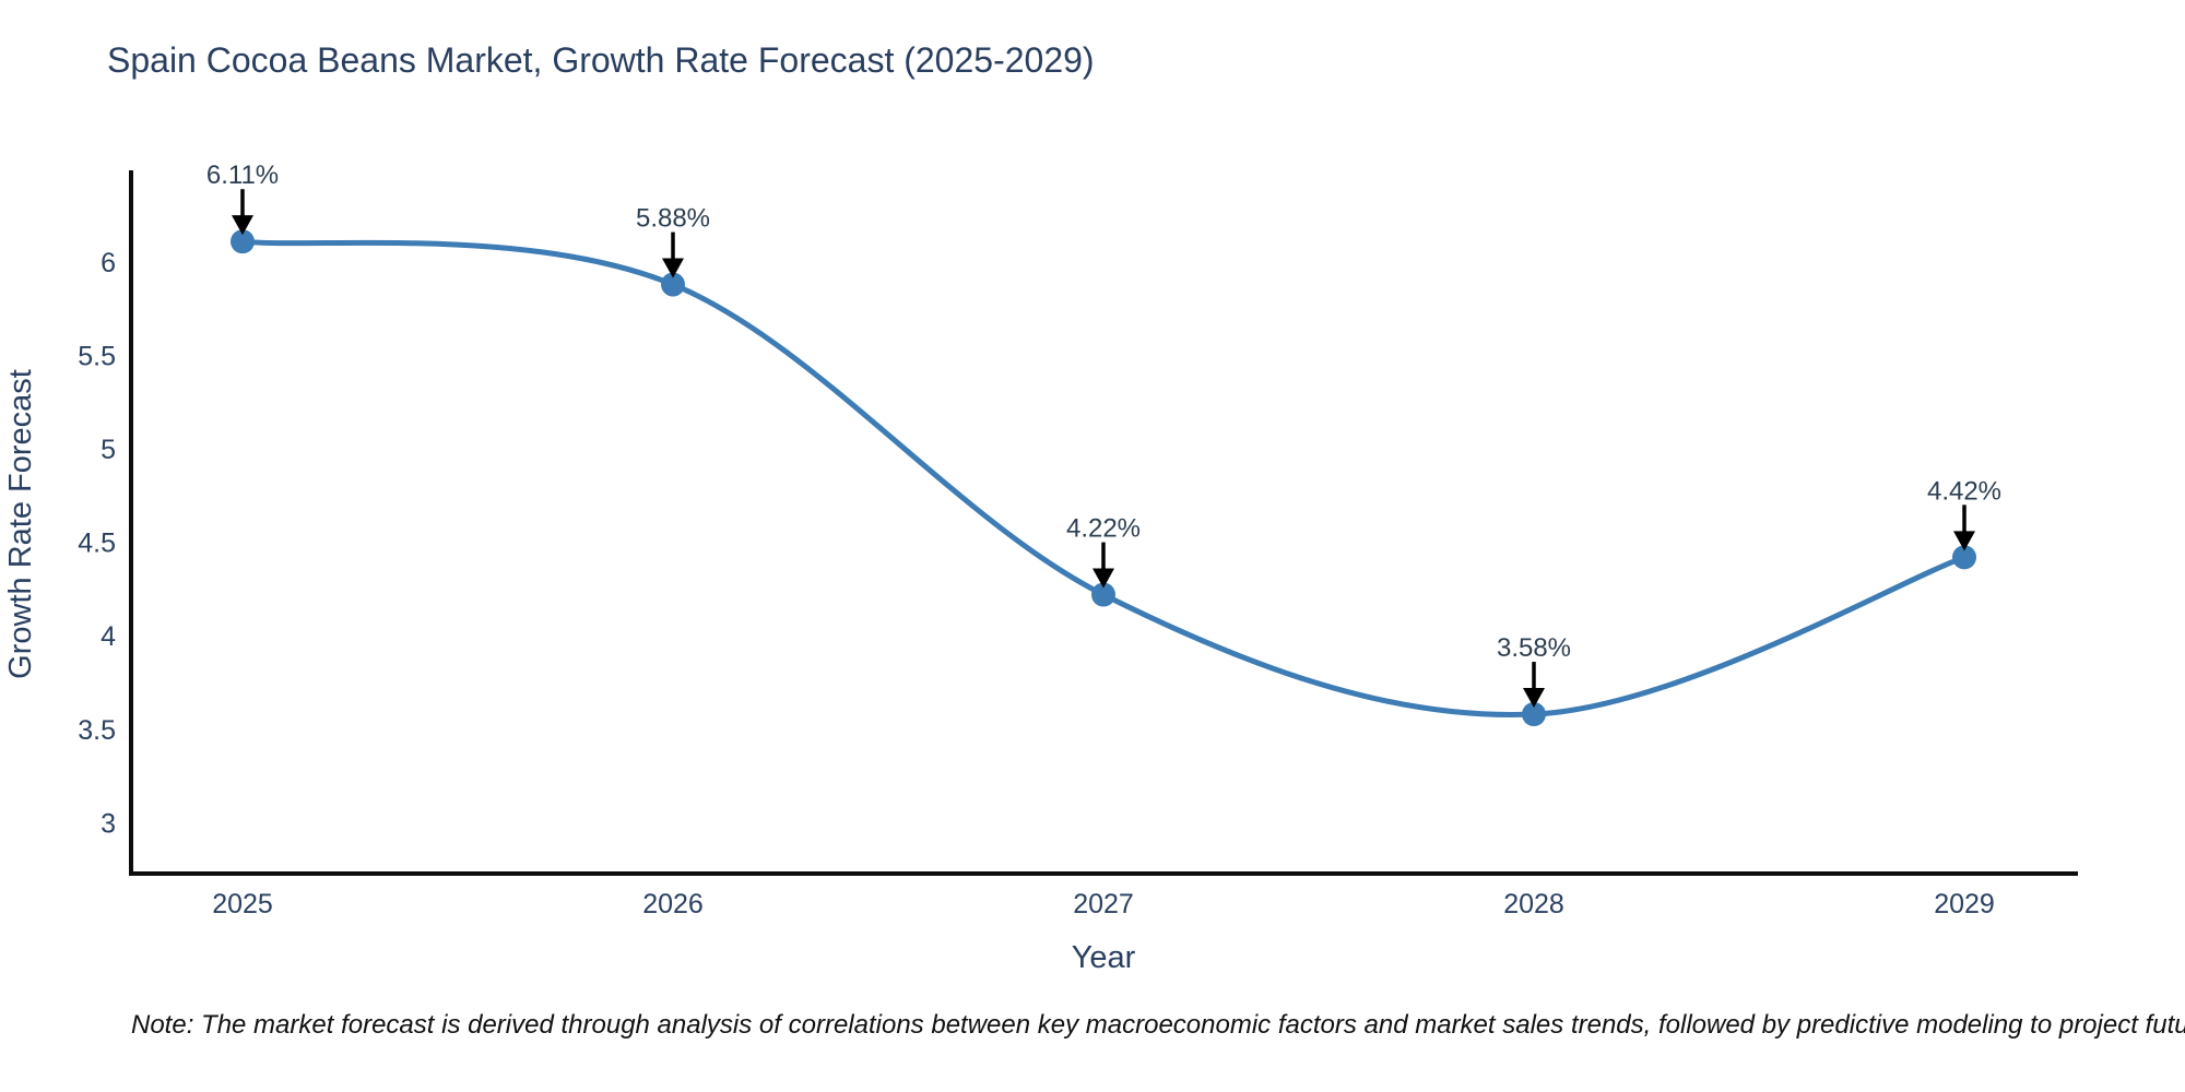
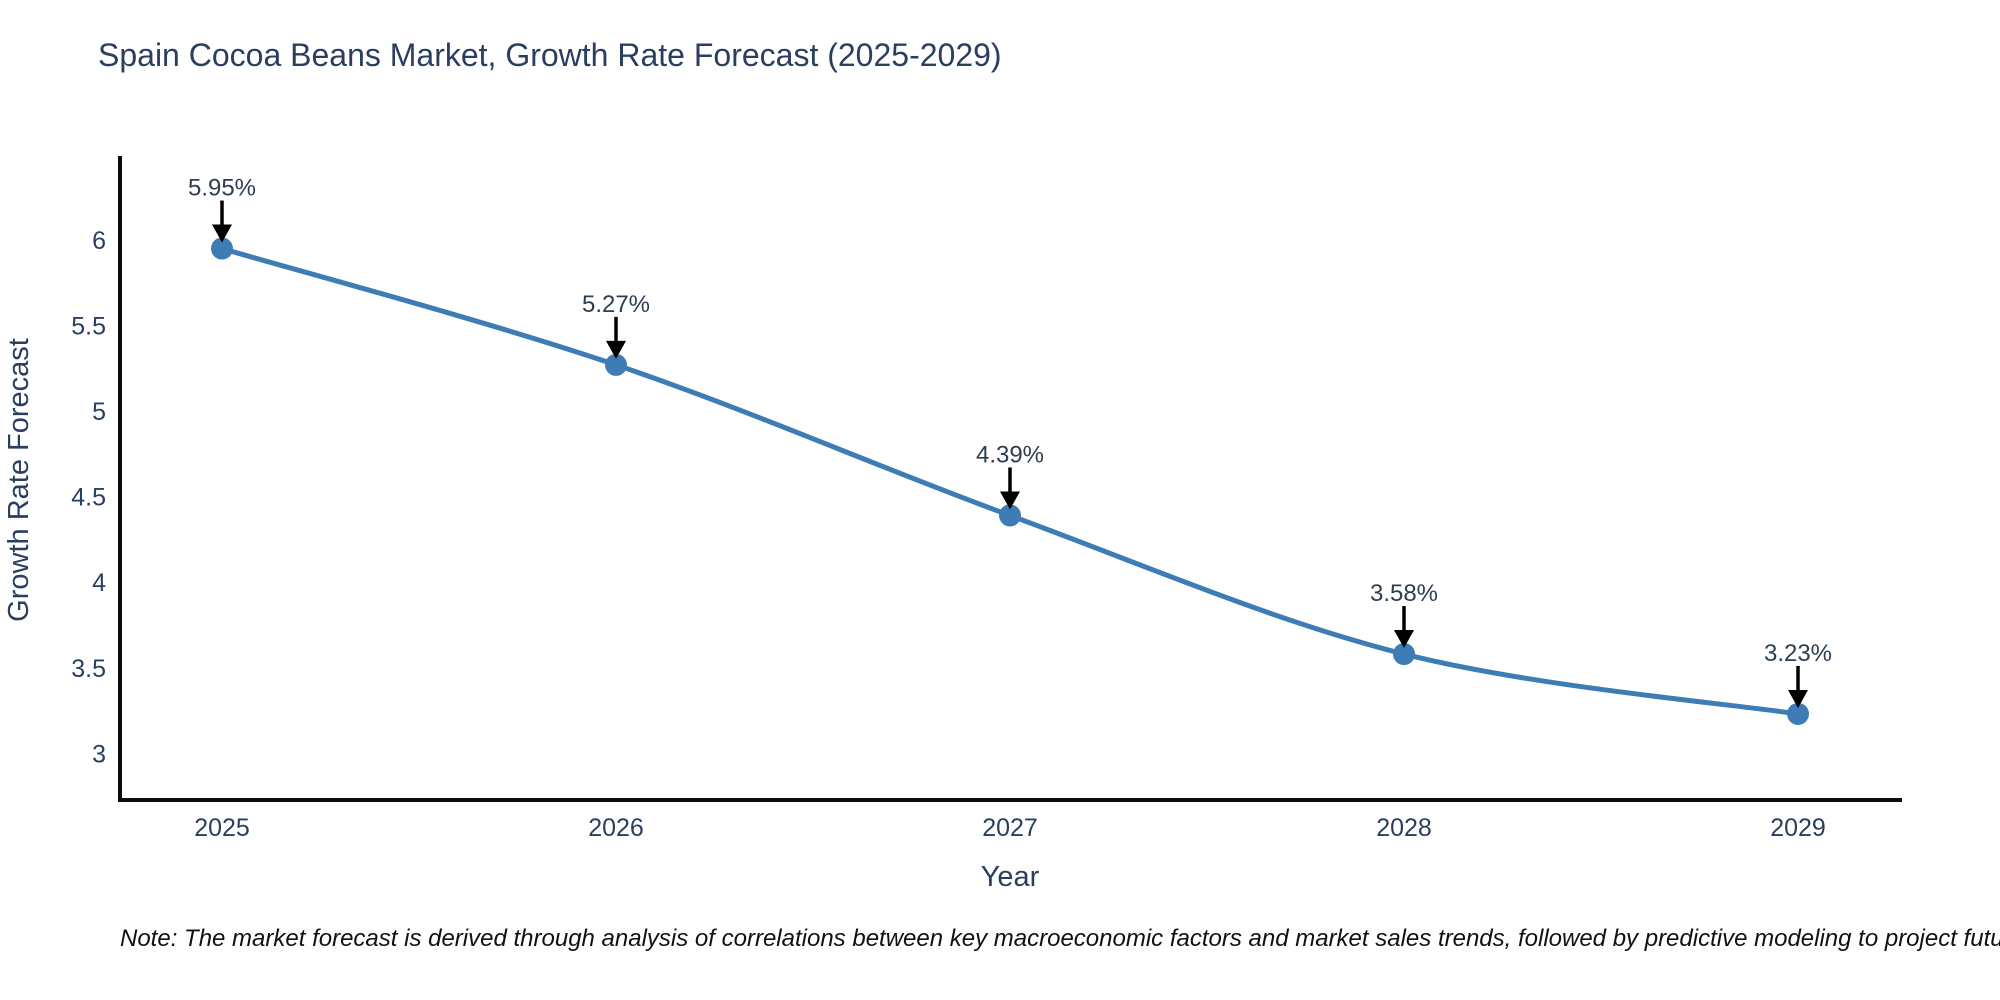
2025: 6.11% -> 5.95%
2026: 5.88% -> 5.27%
2027: 4.22% -> 4.39%
2029: 4.42% -> 3.23%
